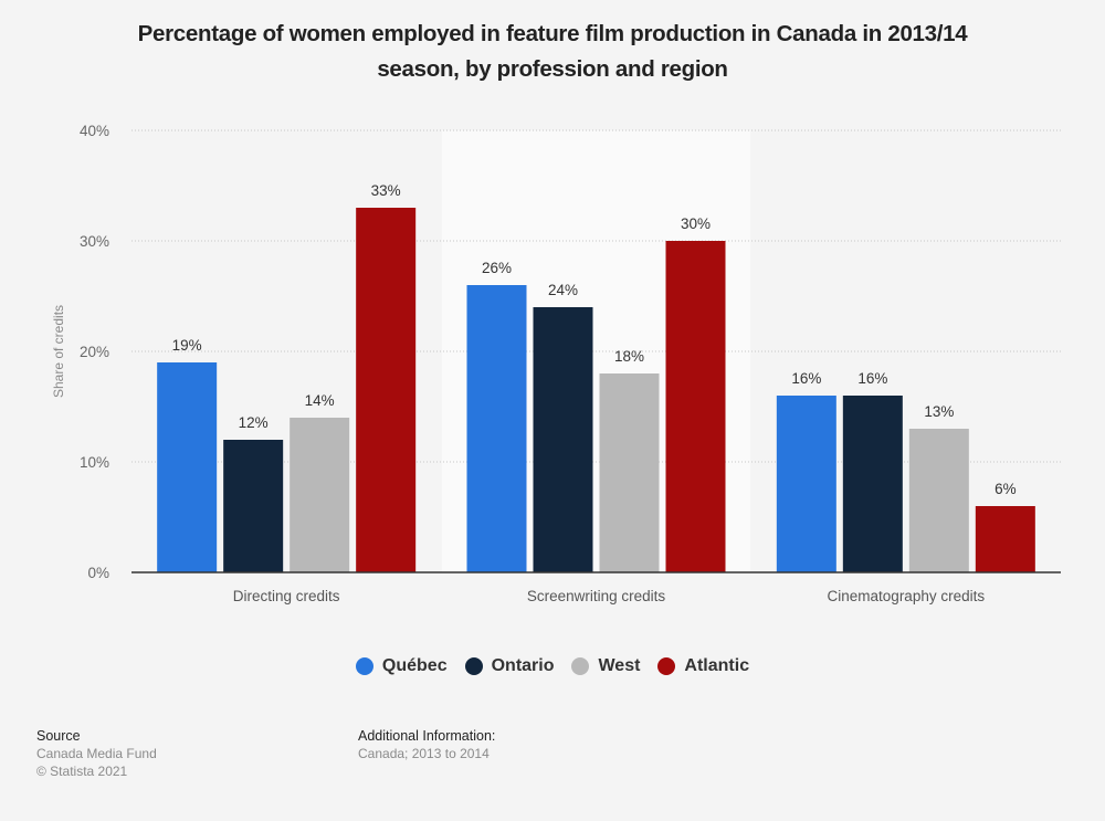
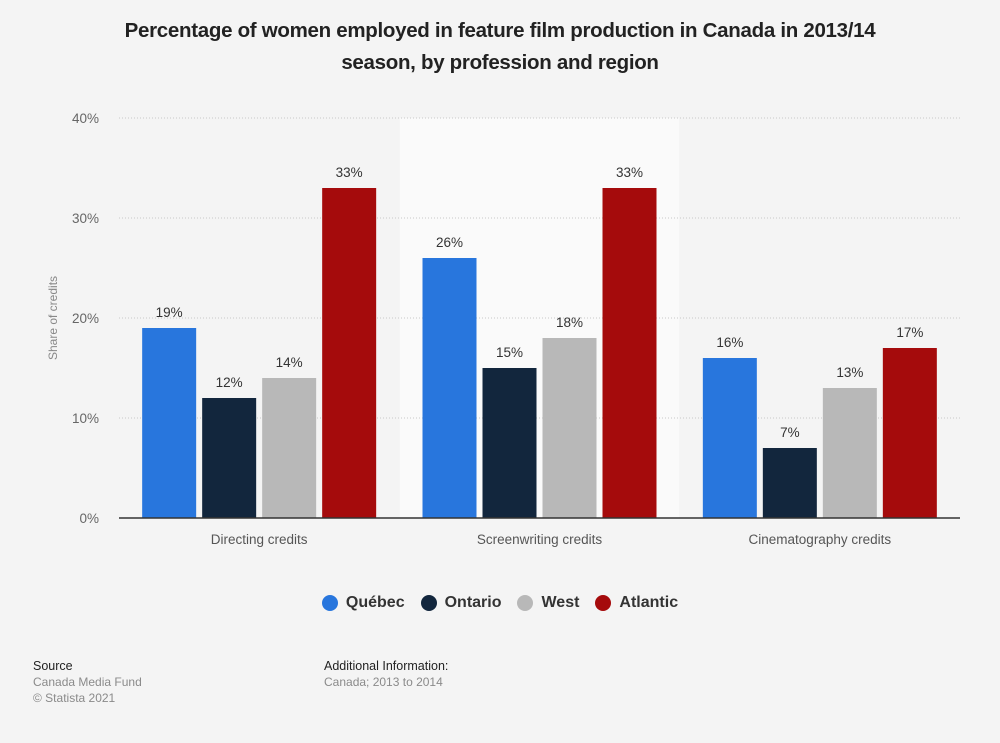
Ontario/Screenwriting credits: 24% -> 15%
Atlantic/Screenwriting credits: 30% -> 33%
Ontario/Cinematography credits: 16% -> 7%
Atlantic/Cinematography credits: 6% -> 17%
